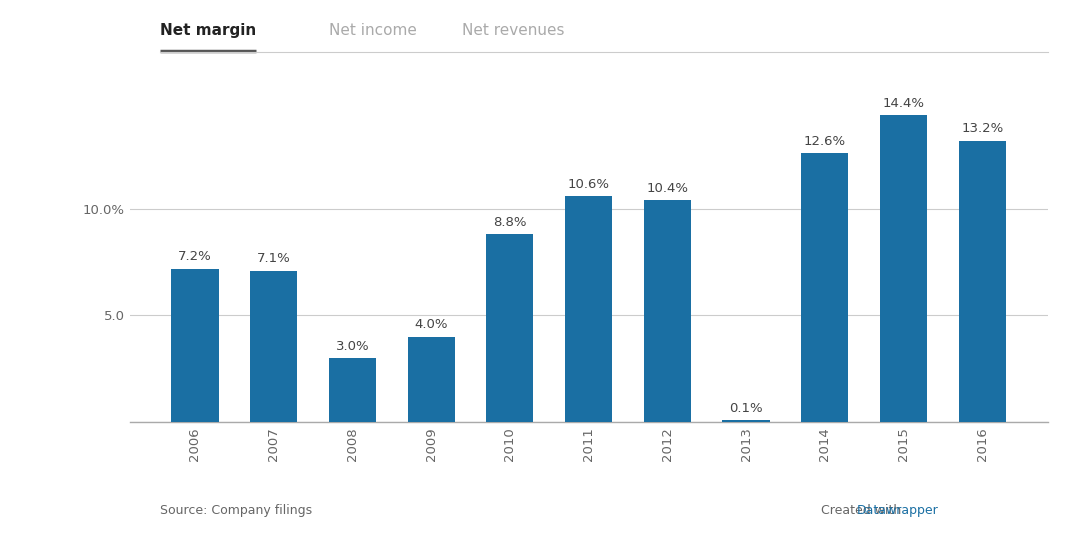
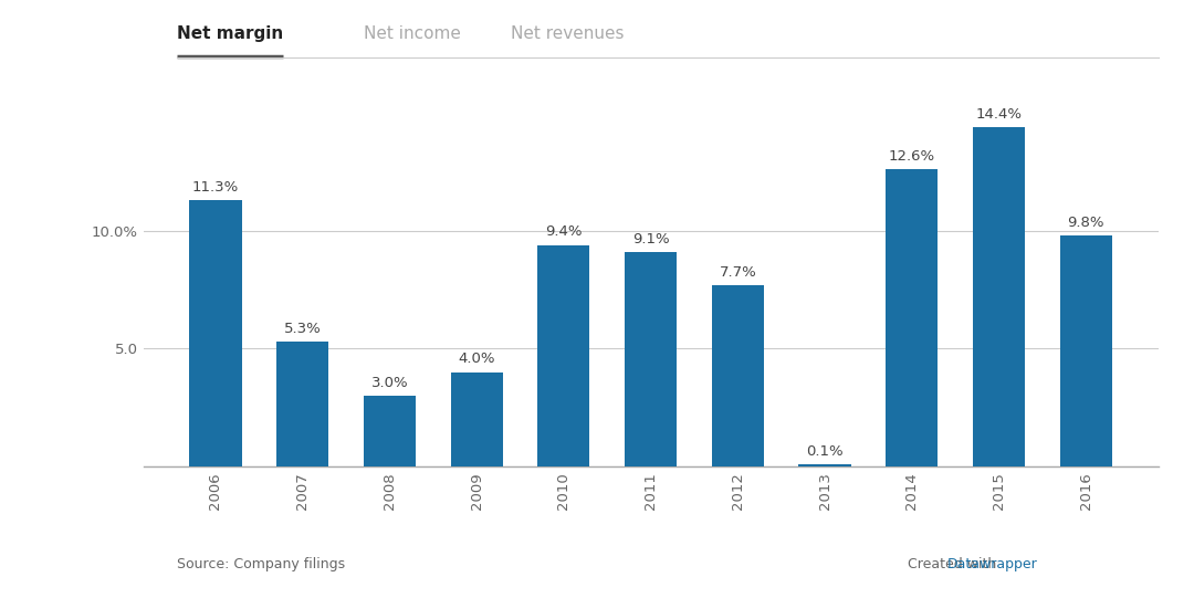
2006: 7.2% -> 11.3%
2007: 7.1% -> 5.3%
2010: 8.8% -> 9.4%
2011: 10.6% -> 9.1%
2012: 10.4% -> 7.7%
2016: 13.2% -> 9.8%
